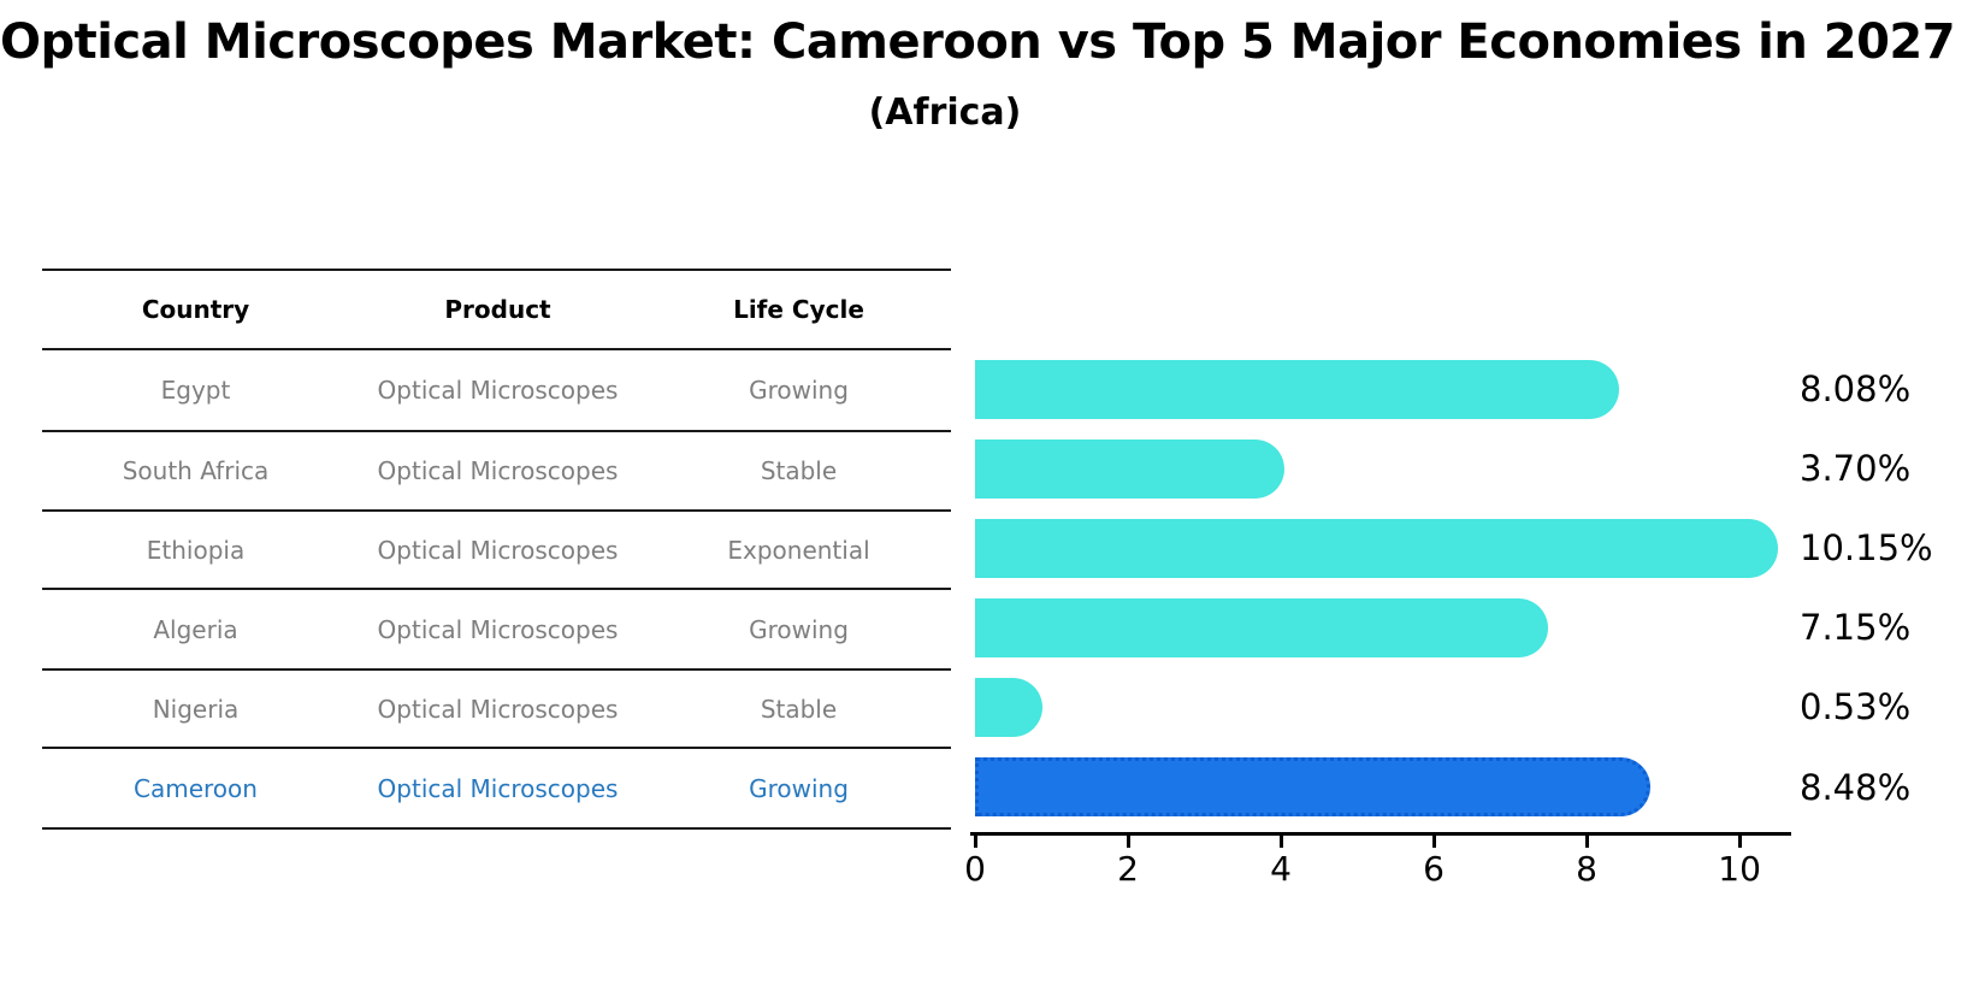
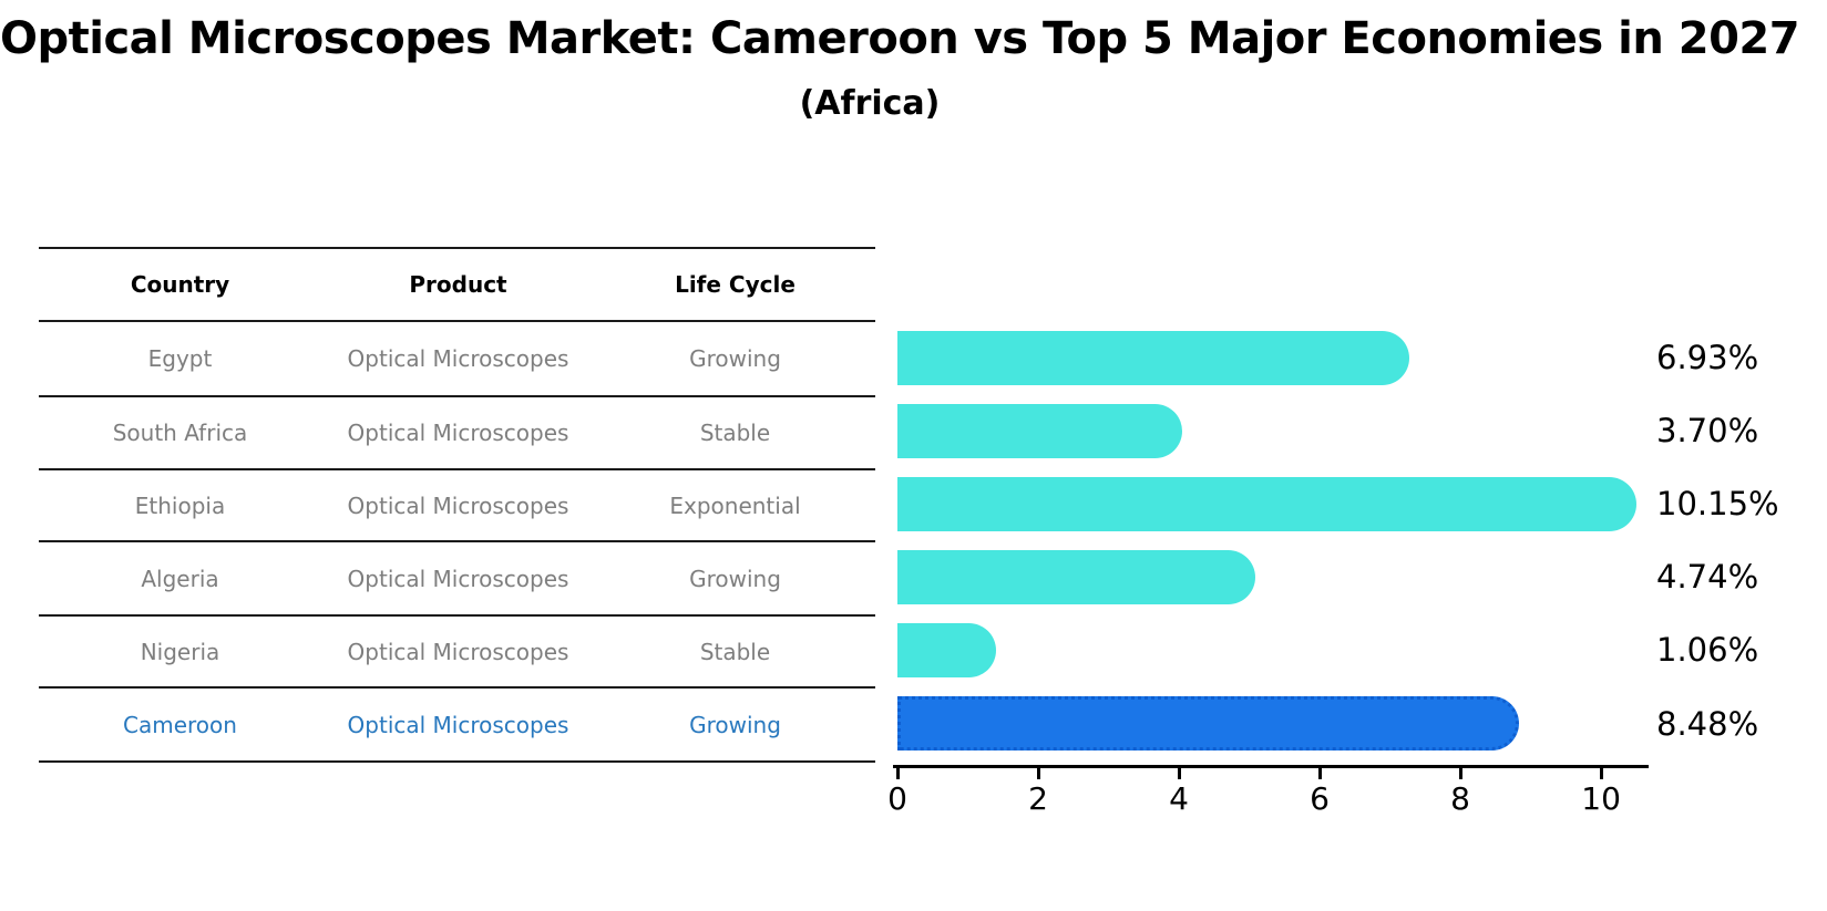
Egypt: 8.08% -> 6.93%
Algeria: 7.15% -> 4.74%
Nigeria: 0.53% -> 1.06%
